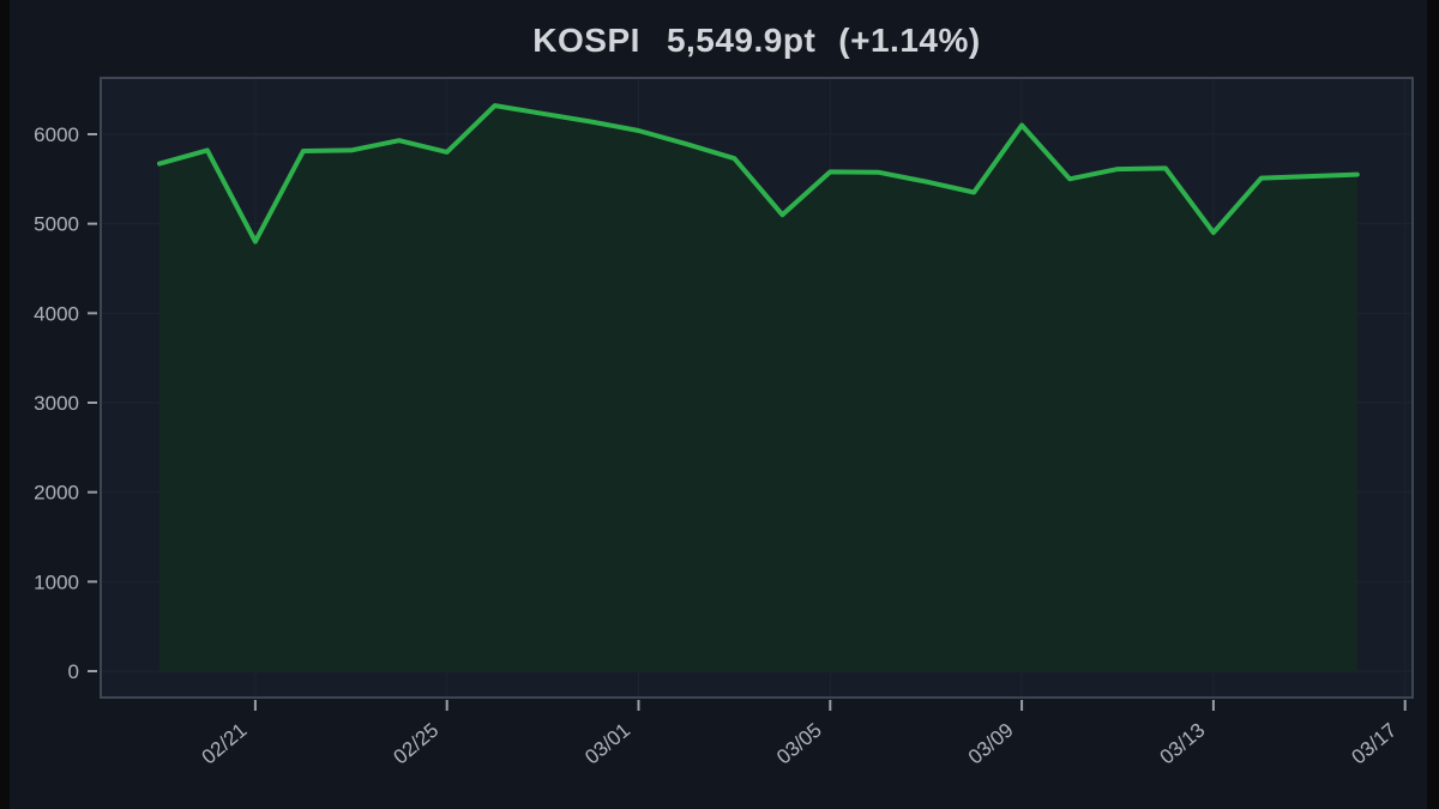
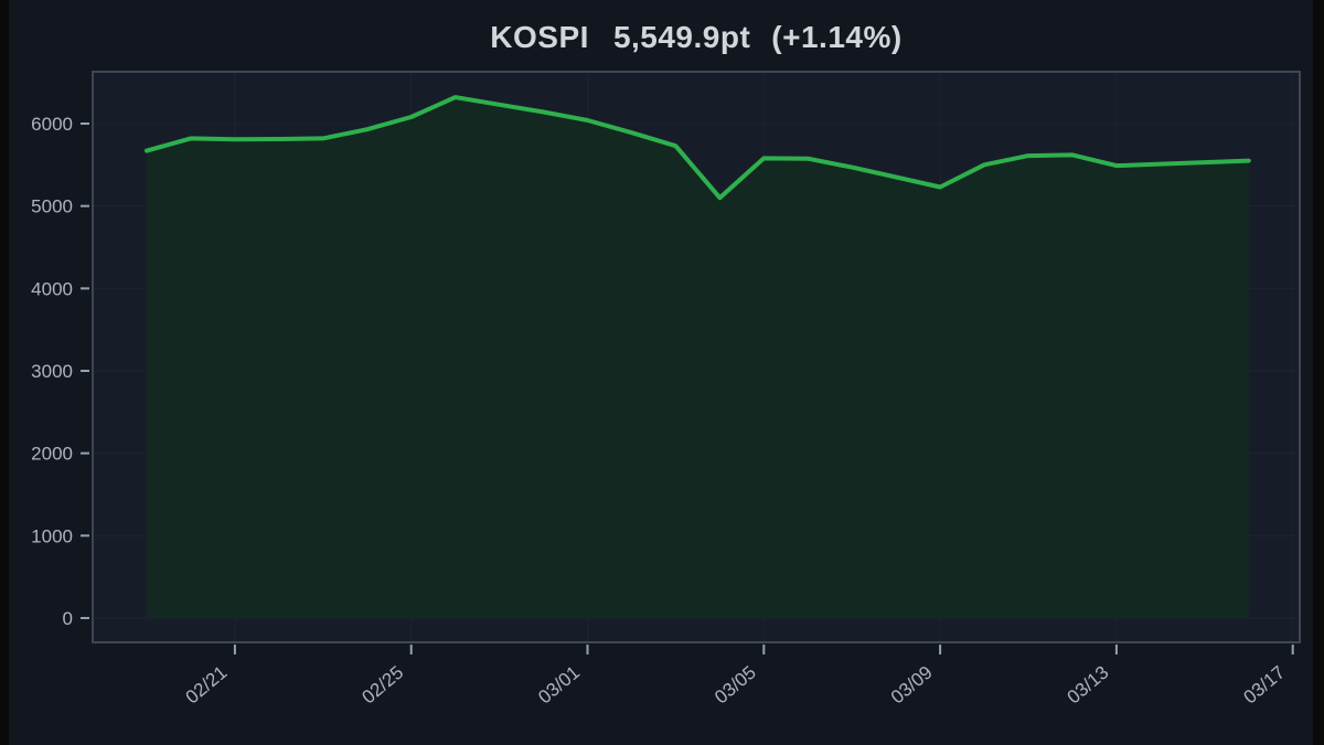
02/21: 4800 -> 5800
02/25: 5800 -> 6100
03/09: 6100 -> 5200
03/13: 4900 -> 5500
